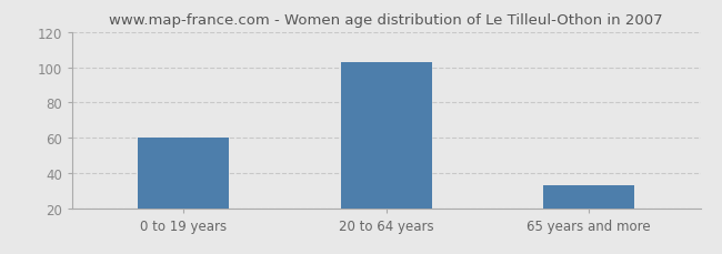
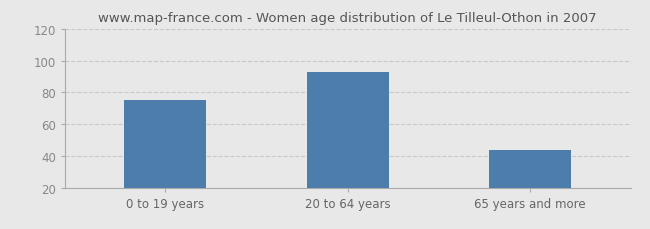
0 to 19 years: 60 -> 75
20 to 64 years: 103 -> 93
65 years and more: 33 -> 44
